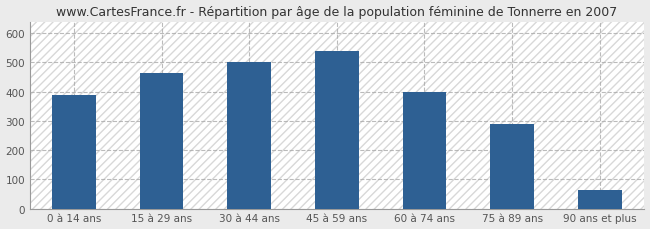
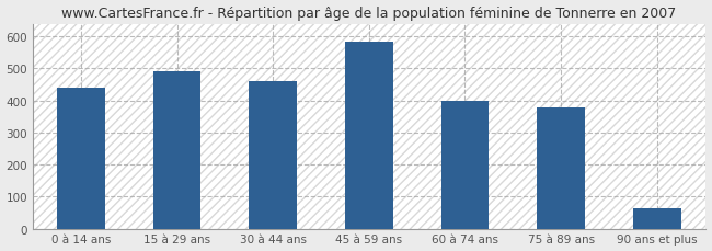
0 à 14 ans: 390 -> 440
15 à 29 ans: 465 -> 490
30 à 44 ans: 500 -> 460
45 à 59 ans: 540 -> 585
75 à 89 ans: 290 -> 380
